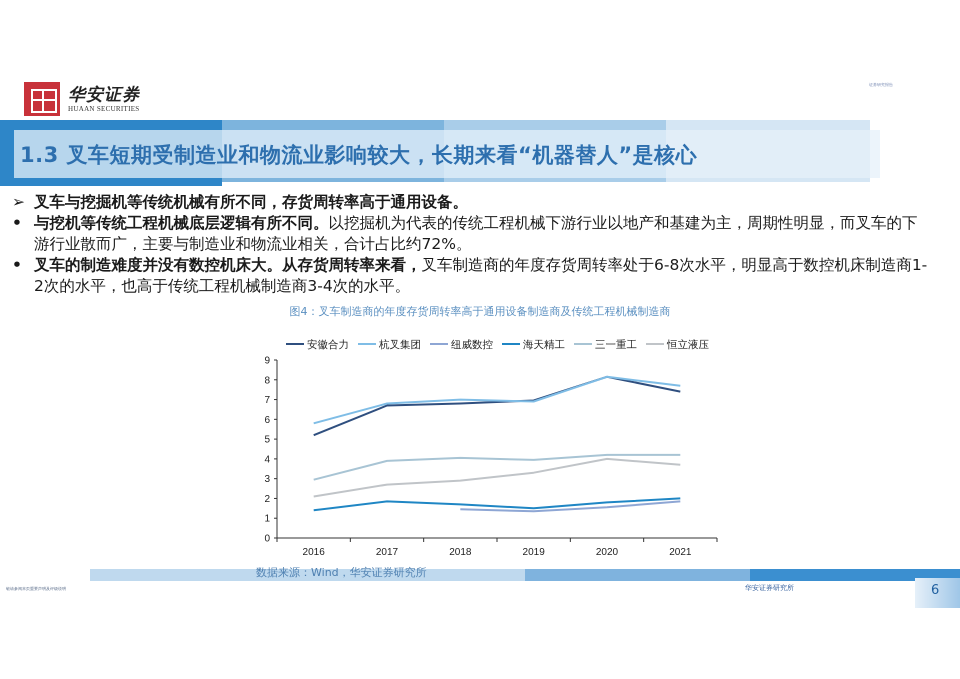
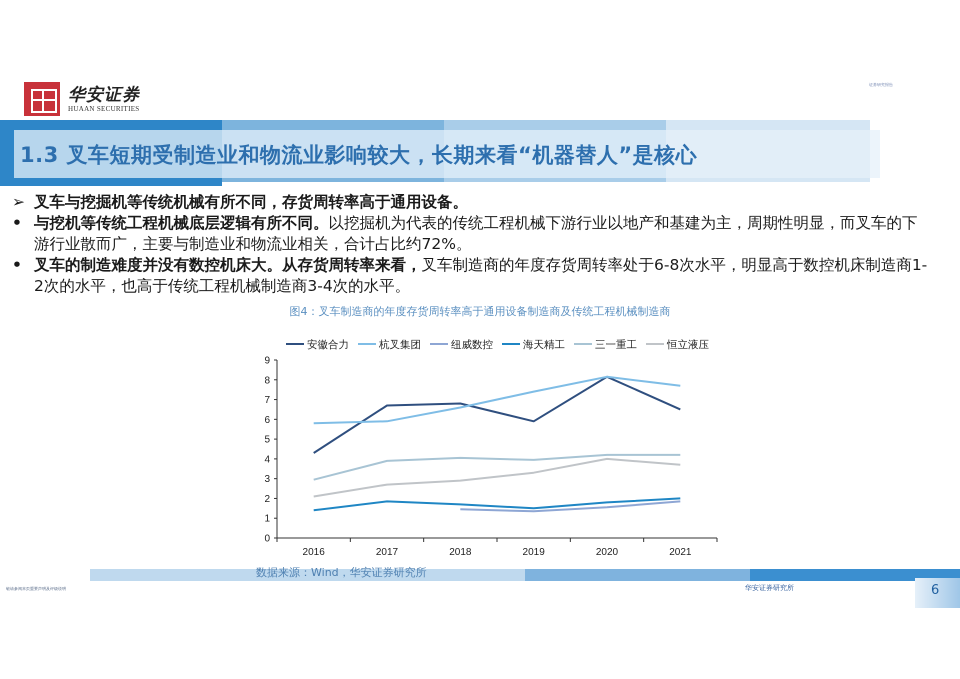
安徽合力/2016: 5.2 -> 4.3
杭叉集团/2017: 6.8 -> 5.9
杭叉集团/2018: 7.0 -> 6.6
安徽合力/2019: 7.0 -> 5.9
杭叉集团/2019: 6.9 -> 7.4
安徽合力/2021: 7.4 -> 6.5
